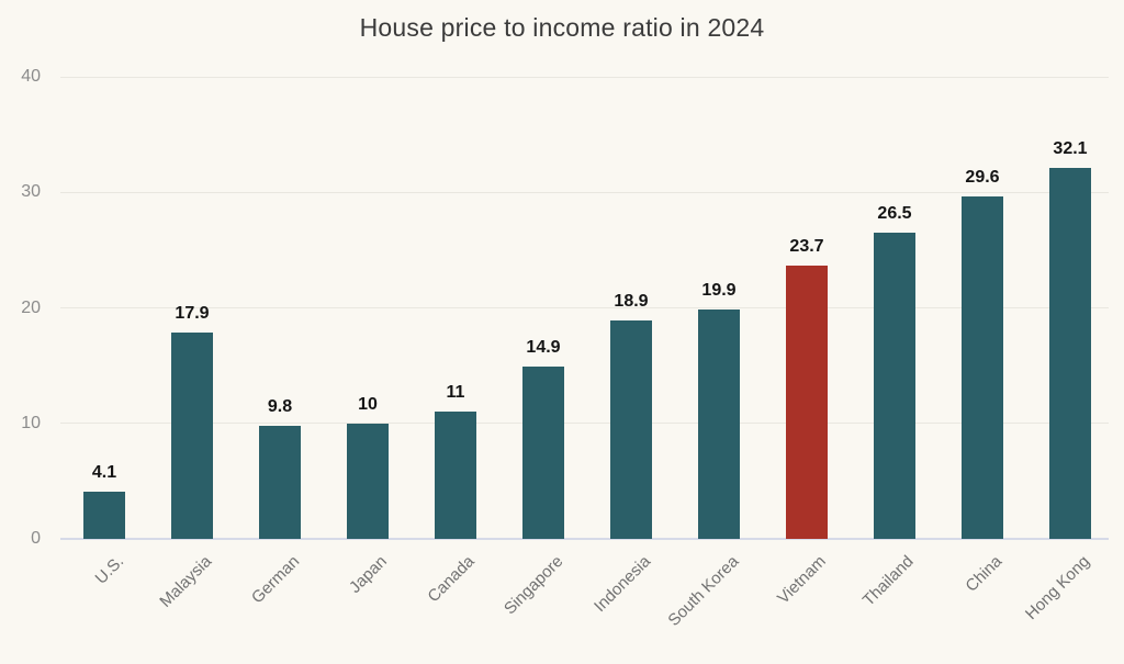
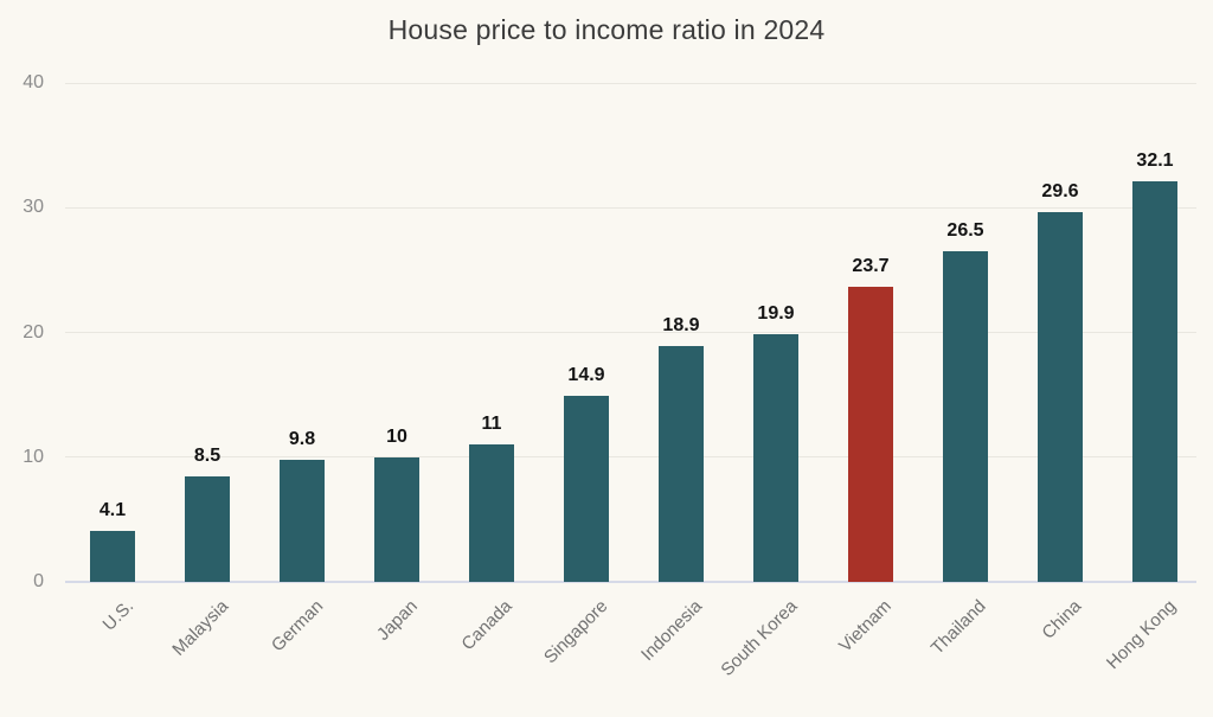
Malaysia: 17.9 -> 8.5
